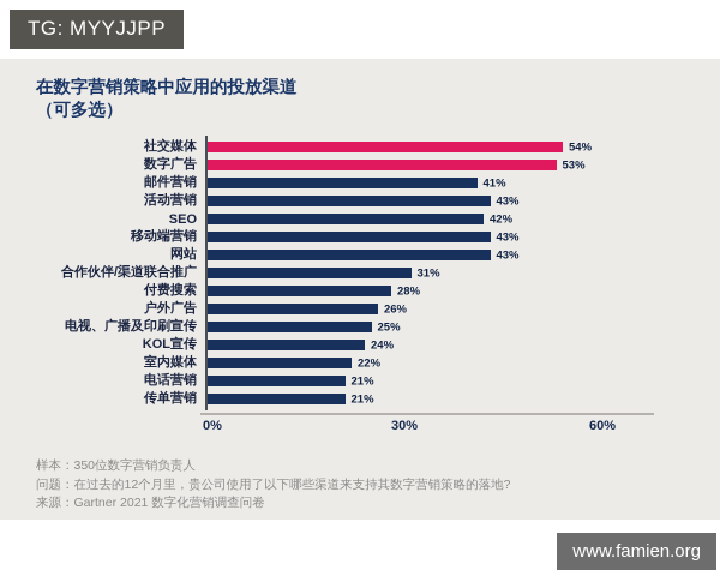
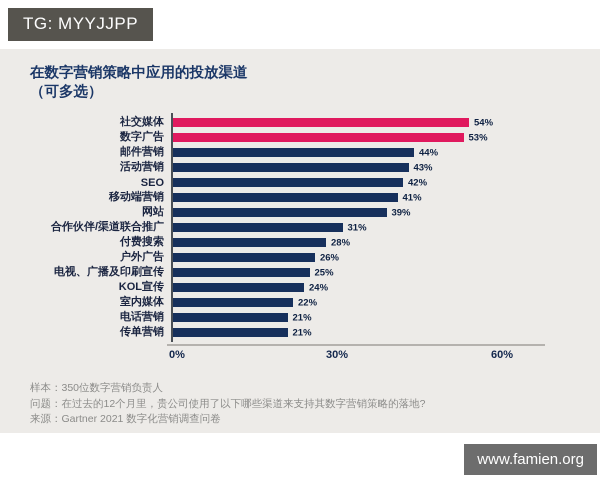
邮件营销: 41% -> 44%
移动端营销: 43% -> 41%
网站: 43% -> 39%
